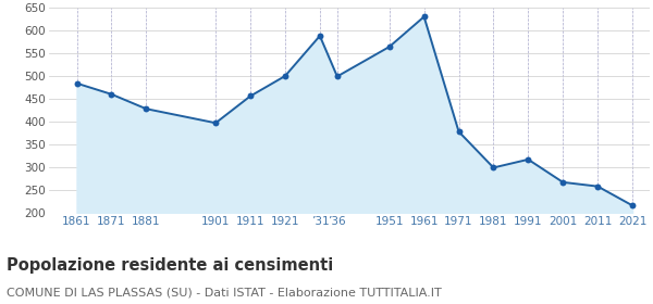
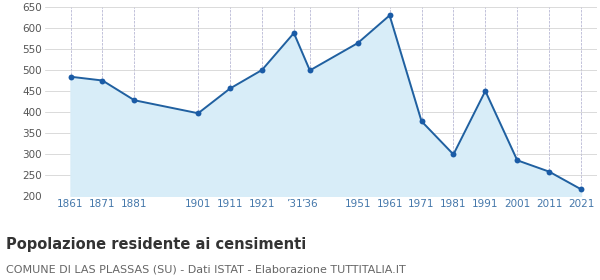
1871: 460 -> 475
1991: 317 -> 450
2001: 267 -> 285
